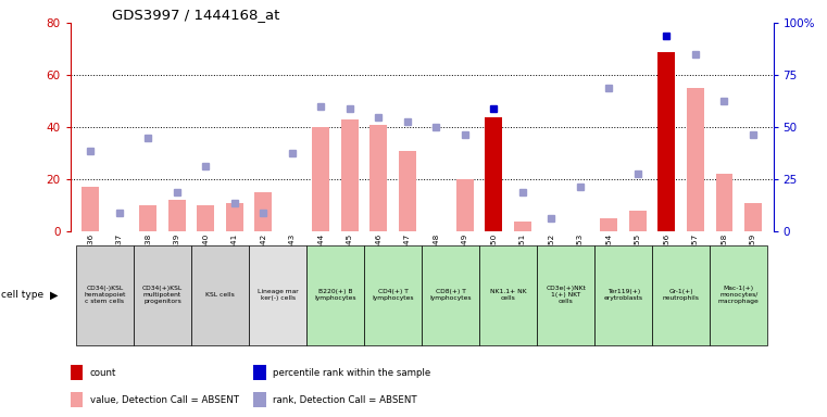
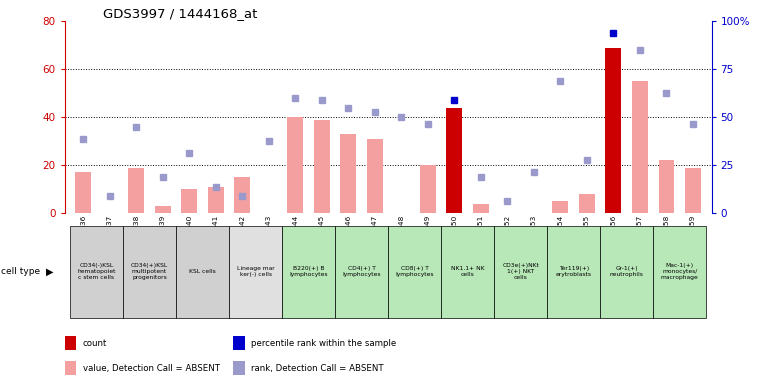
GSM686638: 10 -> 19
GSM686639: 12 -> 3
GSM686645: 43 -> 39
GSM686646: 41 -> 33
GSM686659: 11 -> 19
